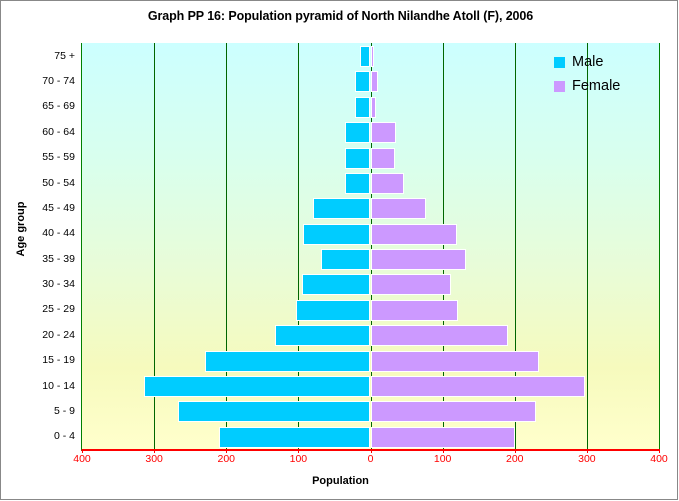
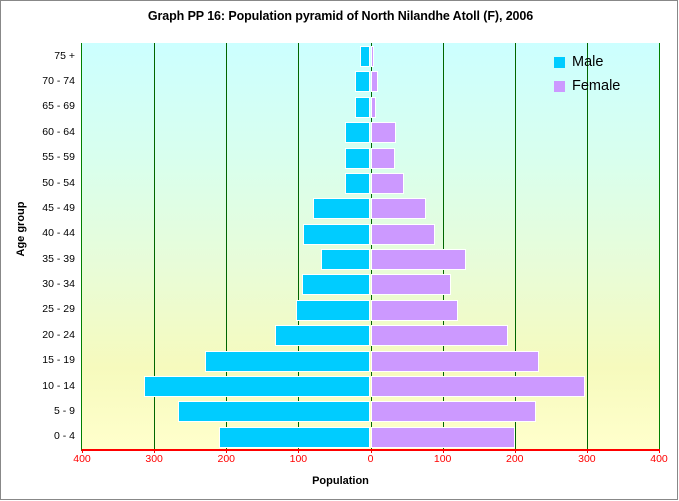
Female/40 - 44: 120 -> 90
